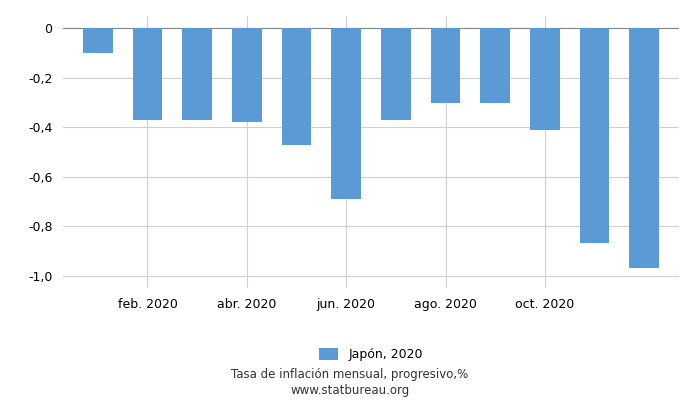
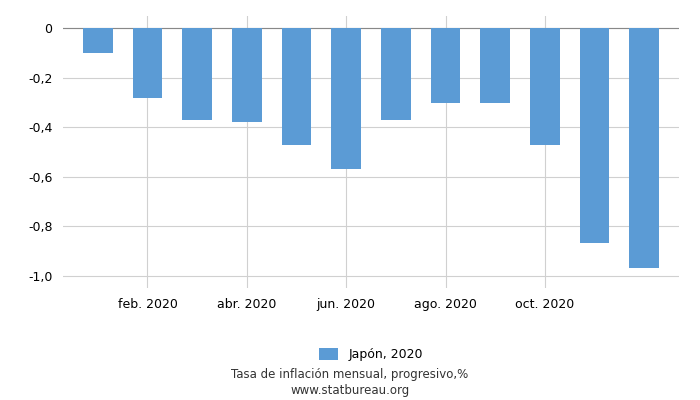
feb. 2020: -0,37 -> -0,28
jun. 2020: -0,69 -> -0,57
oct. 2020: -0,41 -> -0,47
